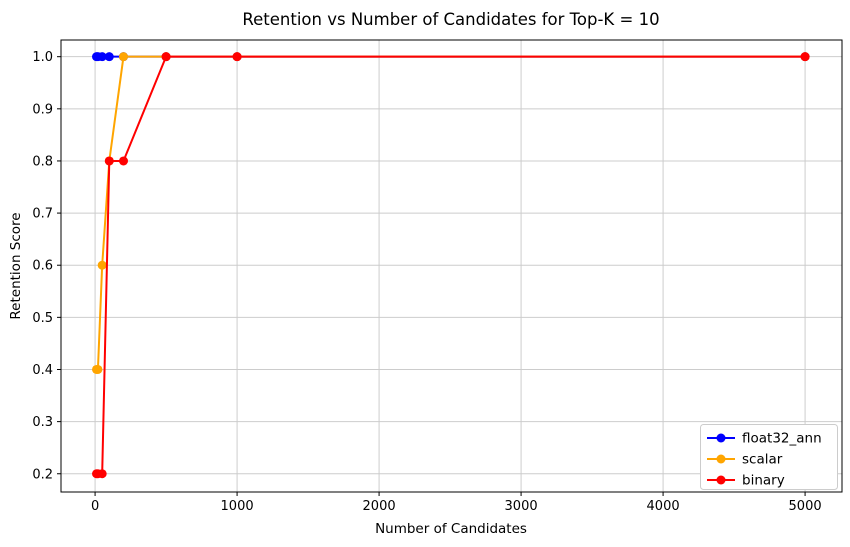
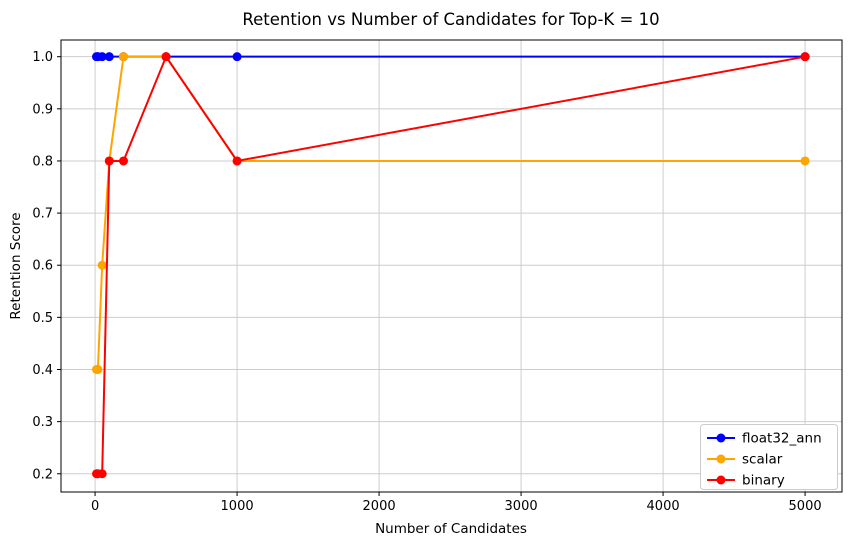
scalar/1000: 1.0 -> 0.8
binary/1000: 1.0 -> 0.8
scalar/5000: 1.0 -> 0.8
